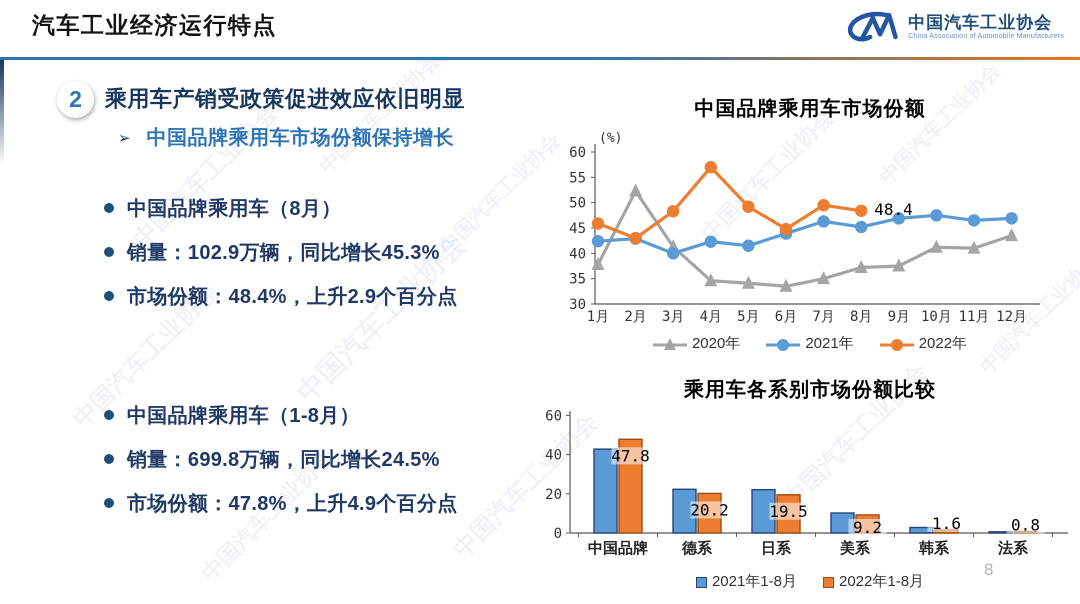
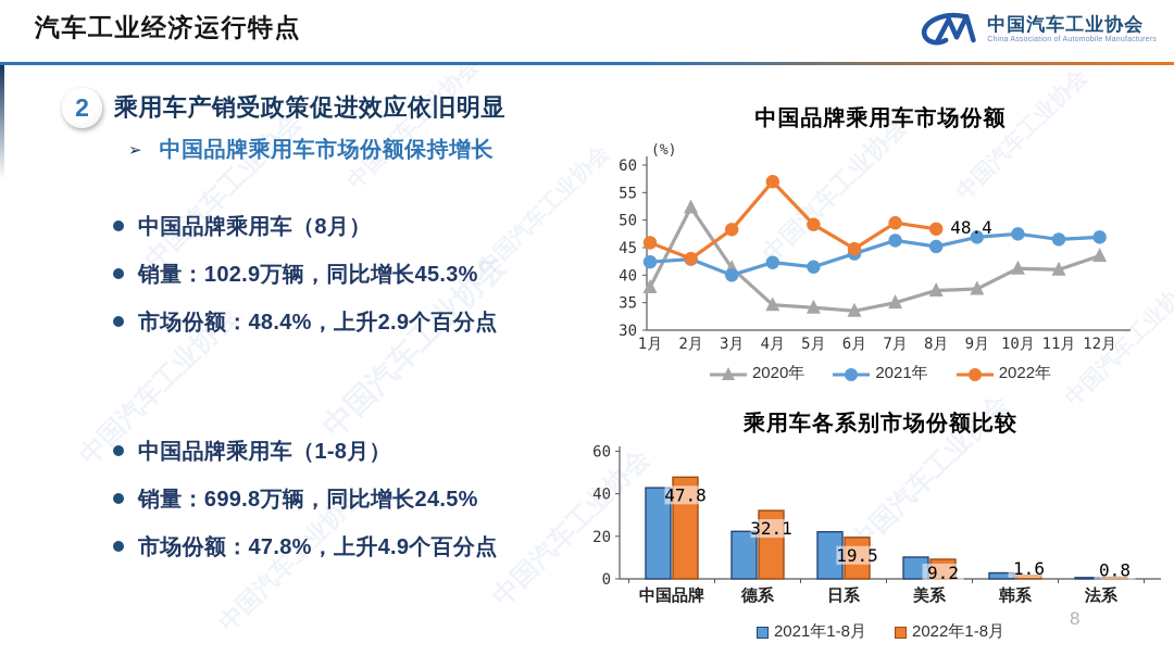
乘用车各系别市场份额比较/2022年1-8月/德系: 20.2 -> 32.1
